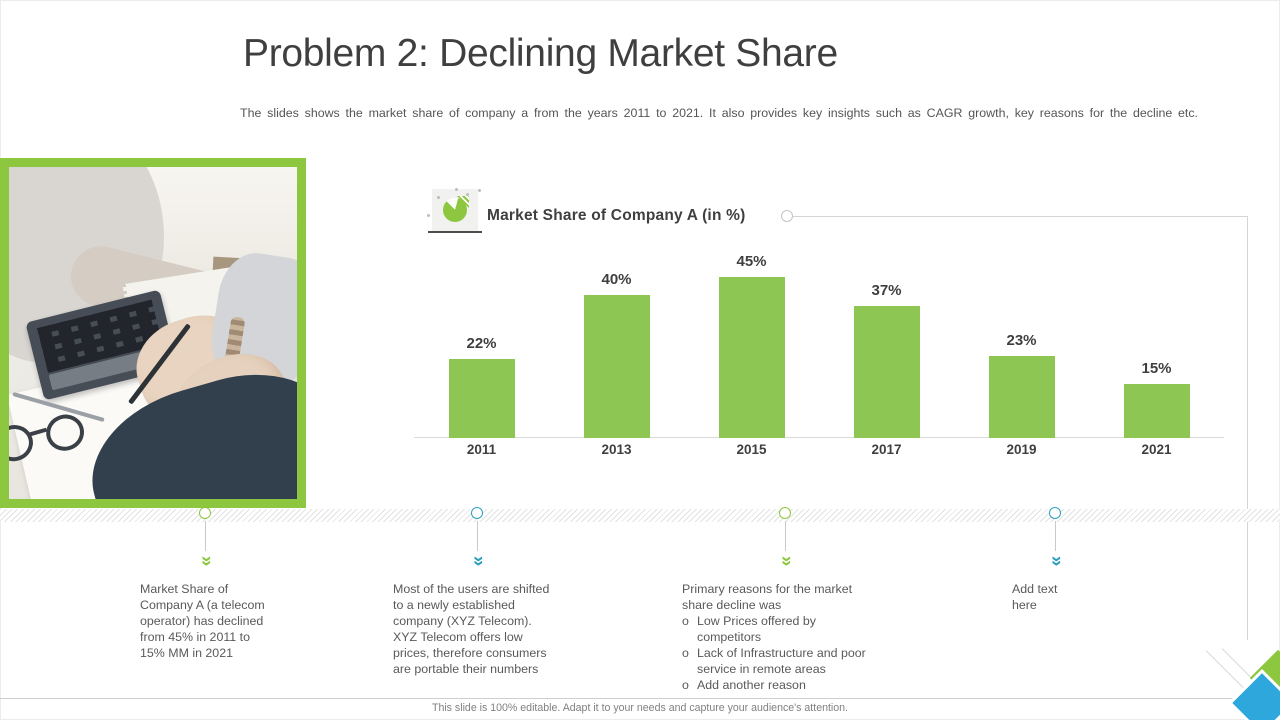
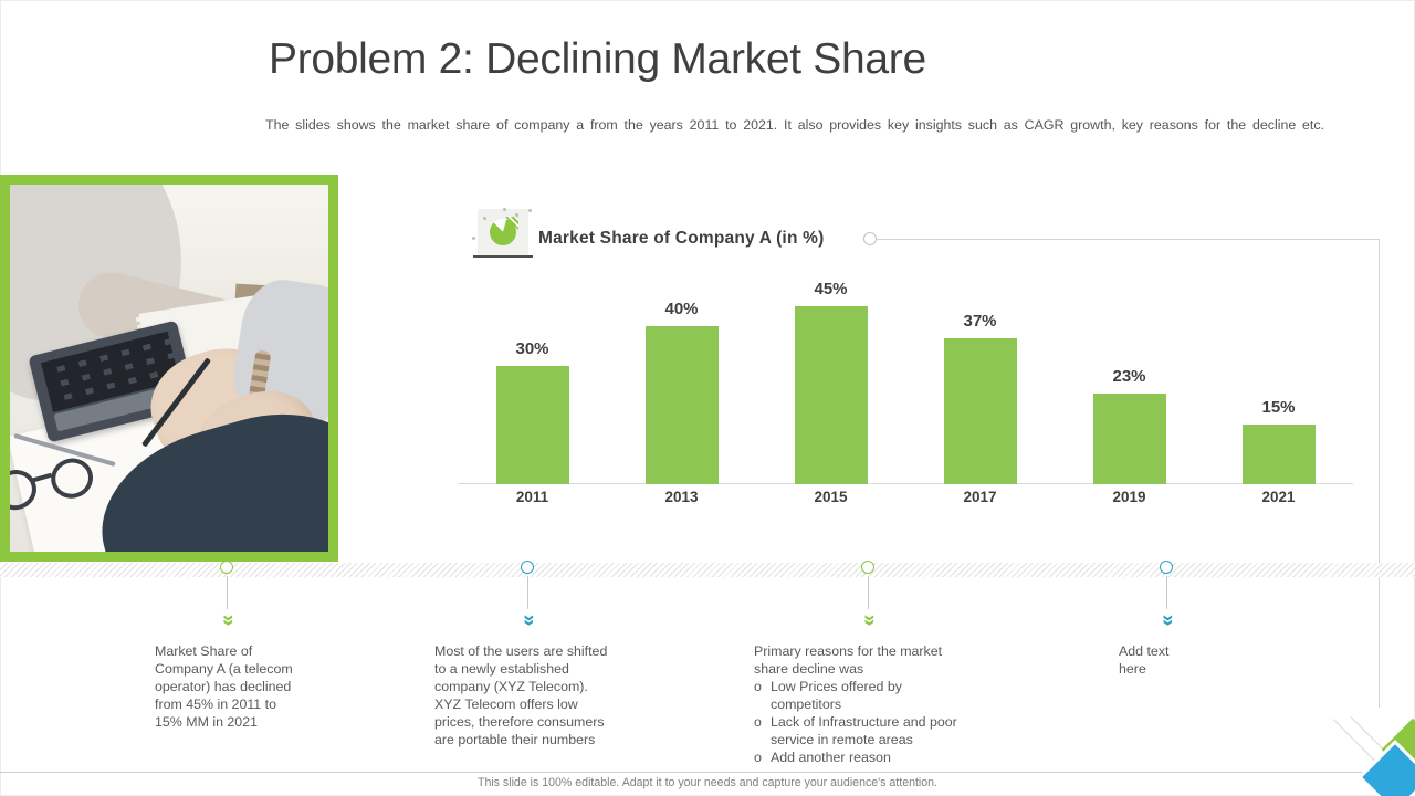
2011: 22% -> 30%
